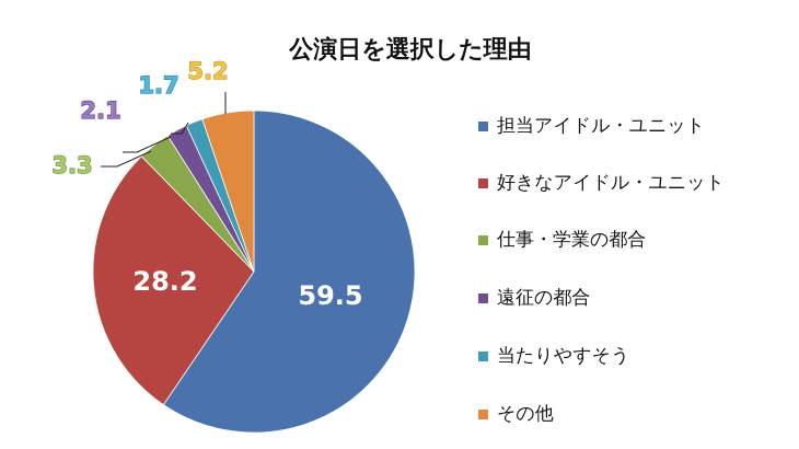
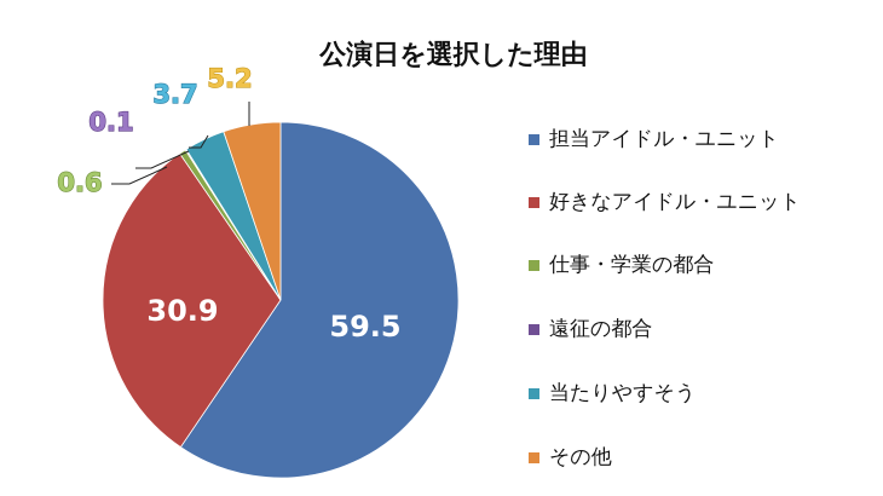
好きなアイドル・ユニット: 28.2 -> 30.9
仕事・学業の都合: 3.3 -> 0.6
遠征の都合: 2.1 -> 0.1
当たりやすそう: 1.7 -> 3.7
